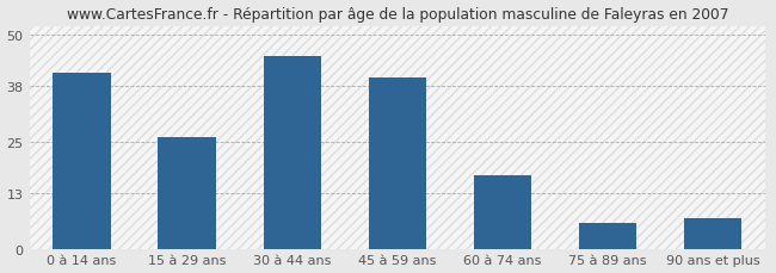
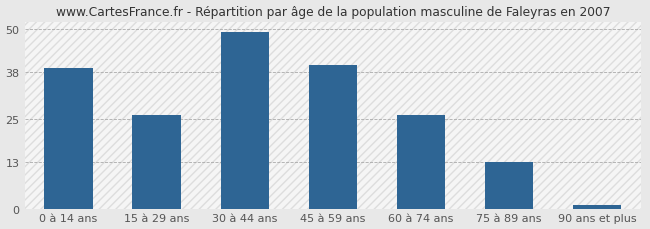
0 à 14 ans: 41 -> 39
30 à 44 ans: 45 -> 49
60 à 74 ans: 17 -> 26
75 à 89 ans: 6 -> 13
90 ans et plus: 7 -> 1
